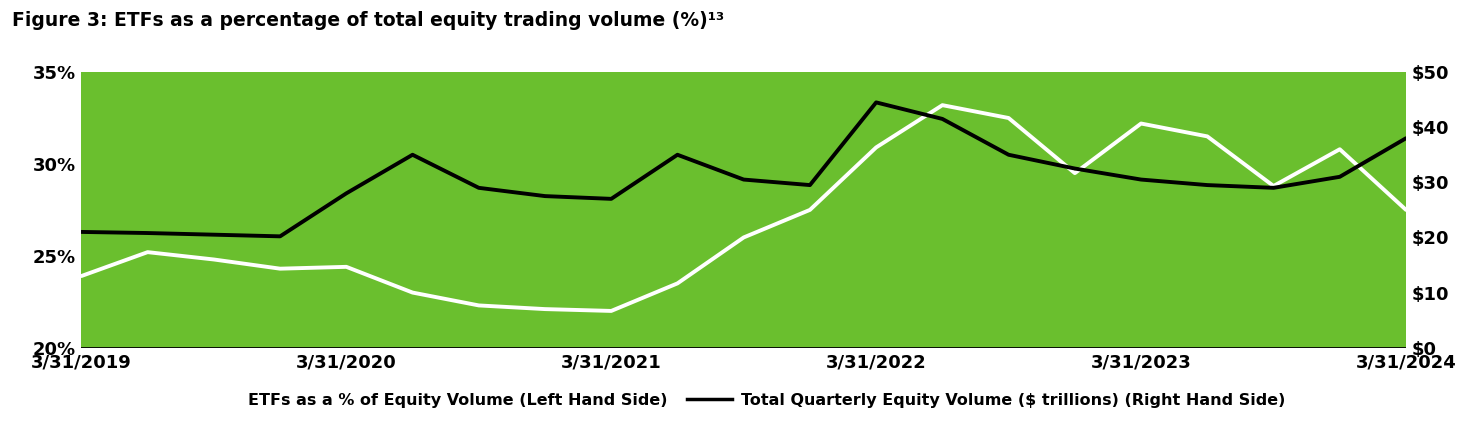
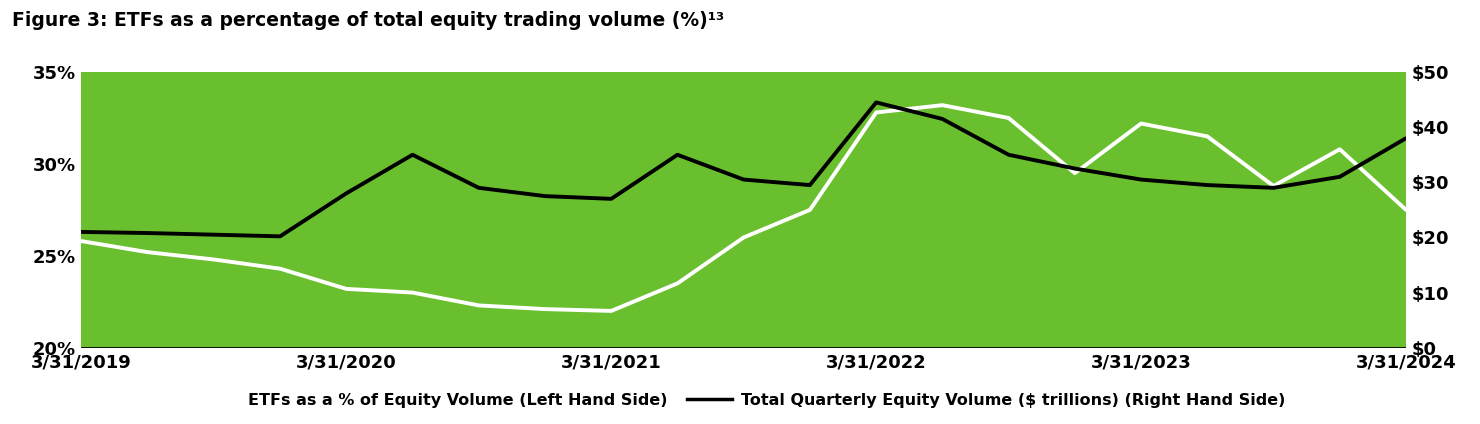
ETFs as a % of Equity Volume (Left Hand Side)/3/31/2019: 23.9% -> 25.8%
ETFs as a % of Equity Volume (Left Hand Side)/3/31/2020: 24.4% -> 23.2%
ETFs as a % of Equity Volume (Left Hand Side)/3/31/2022: 30.9% -> 32.8%
